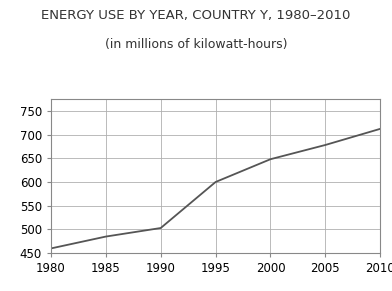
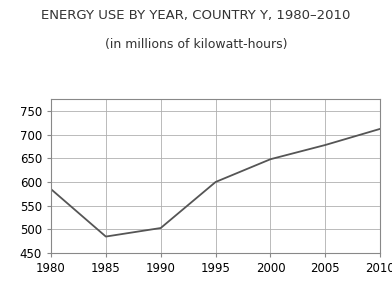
1980: 460 -> 585
